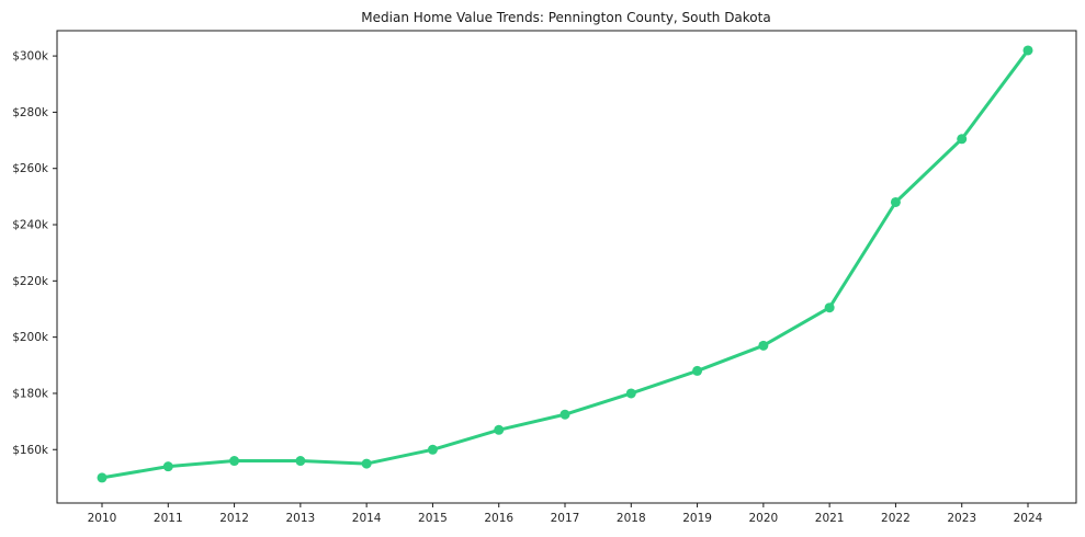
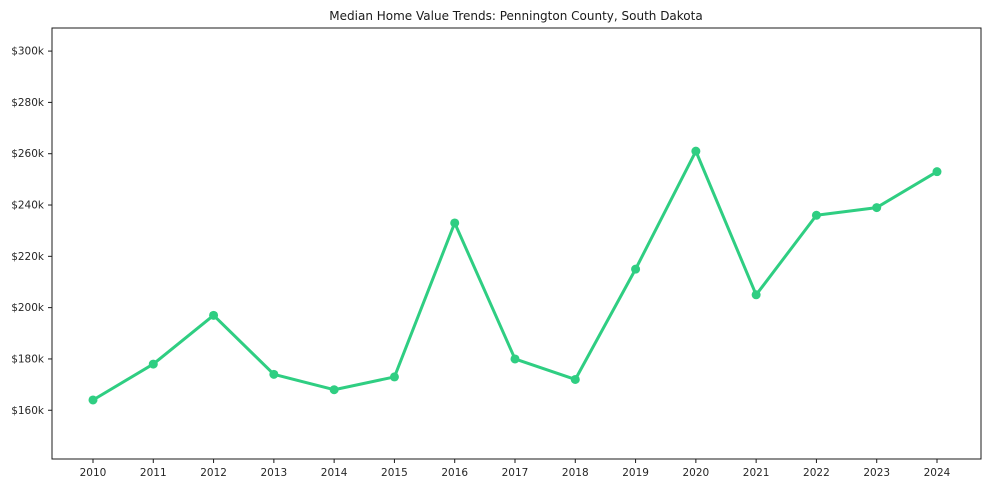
2010: $150k -> $164k
2011: $154k -> $178k
2012: $156k -> $197k
2013: $156k -> $174k
2014: $155k -> $168k
2015: $160k -> $173k
2016: $167k -> $233k
2017: $172k -> $180k
2018: $180k -> $172k
2019: $188k -> $215k
2020: $197k -> $261k
2021: $210k -> $205k
2022: $248k -> $236k
2023: $270k -> $239k
2024: $302k -> $253k
